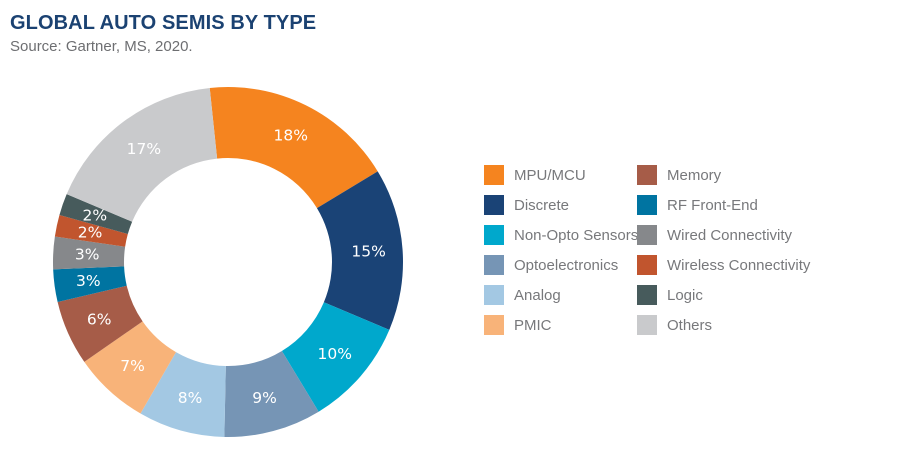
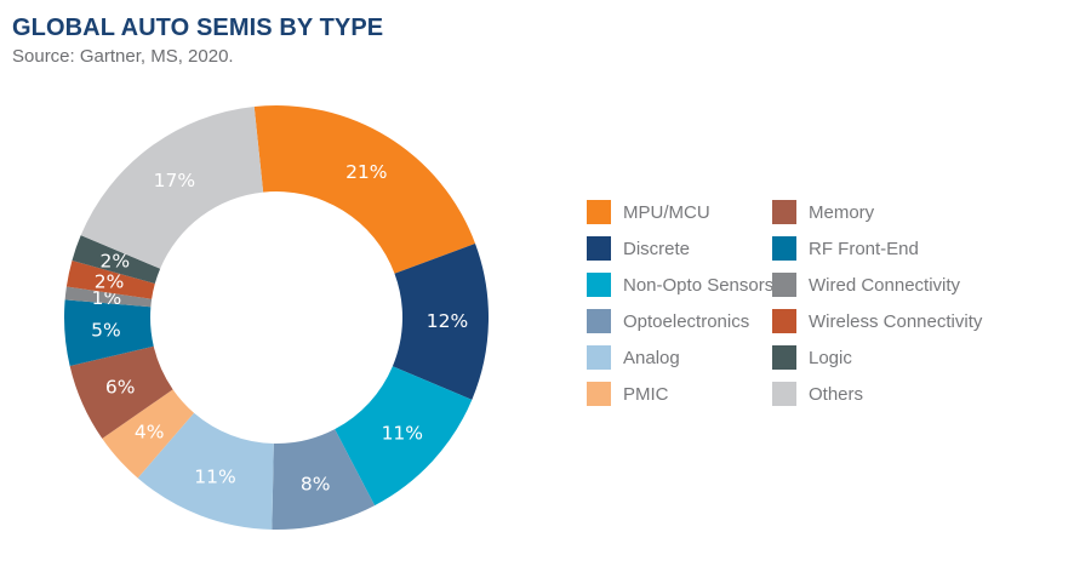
MPU/MCU: 18% -> 21%
Discrete: 15% -> 12%
Non-Opto Sensors: 10% -> 11%
Optoelectronics: 9% -> 8%
Analog: 8% -> 11%
PMIC: 7% -> 4%
RF Front-End: 3% -> 5%
Wired Connectivity: 3% -> 1%
